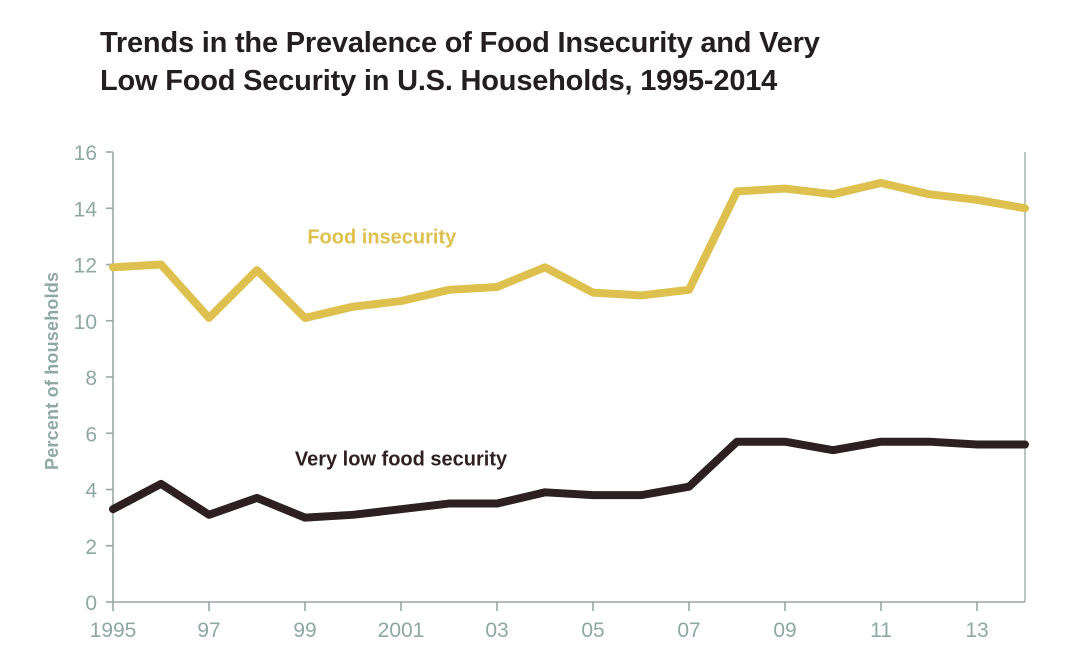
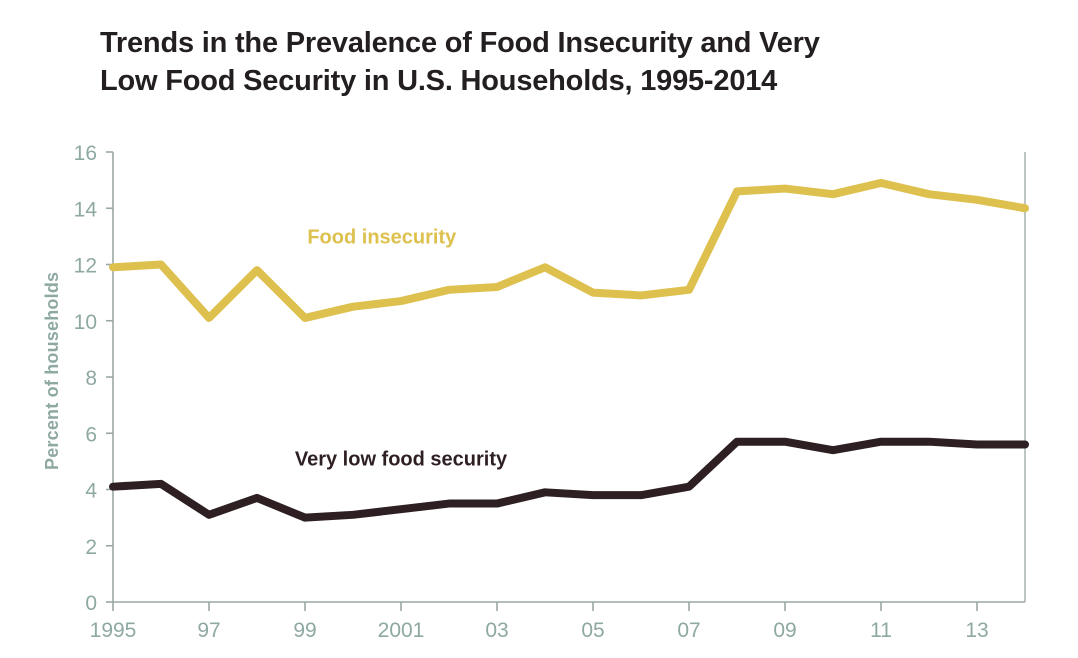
Very low food security/1995: 3.3 -> 4.1
